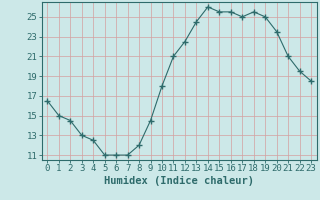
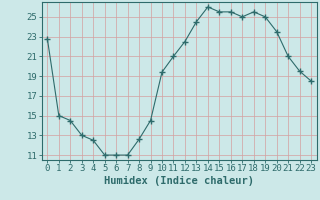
0: 16.5 -> 22.8
8: 12.0 -> 12.6
10: 18.0 -> 19.4
